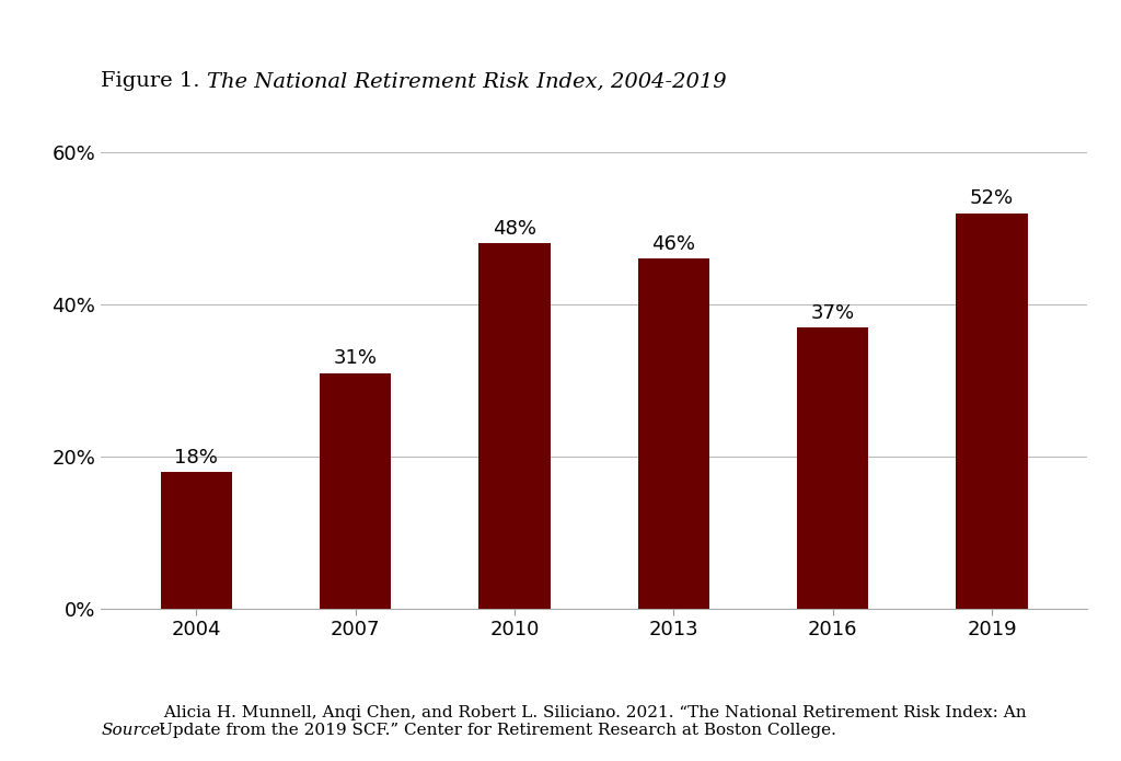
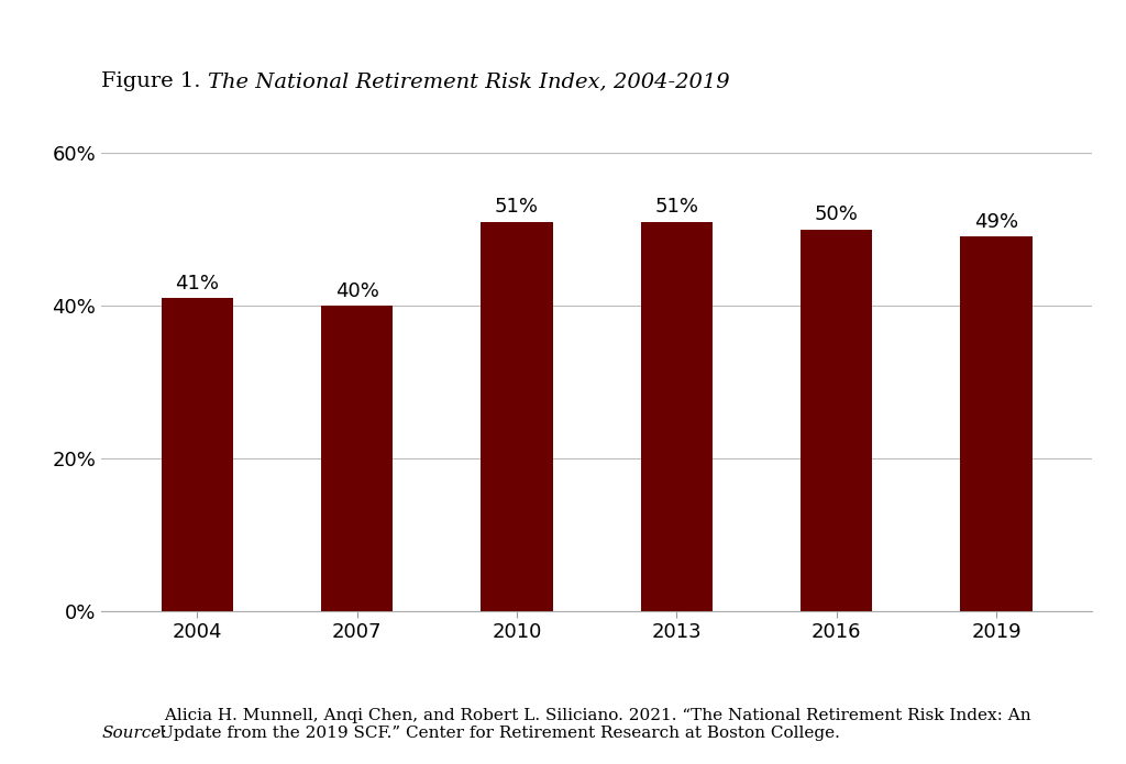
2004: 18% -> 41%
2007: 31% -> 40%
2010: 48% -> 51%
2013: 46% -> 51%
2016: 37% -> 50%
2019: 52% -> 49%
